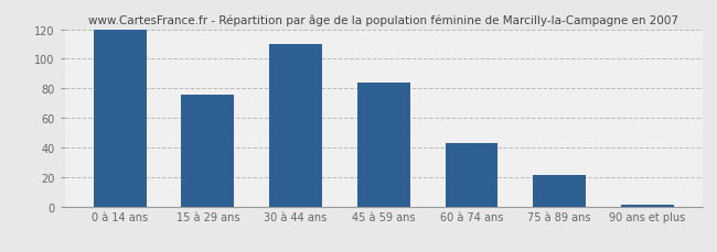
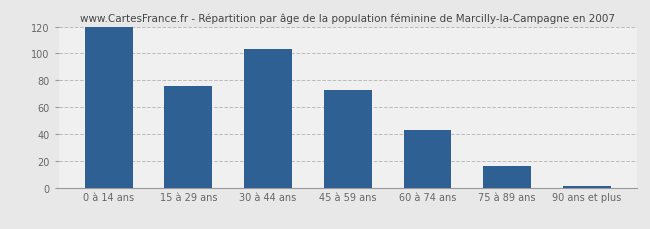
30 à 44 ans: 110 -> 103
45 à 59 ans: 84 -> 73
75 à 89 ans: 21 -> 16
